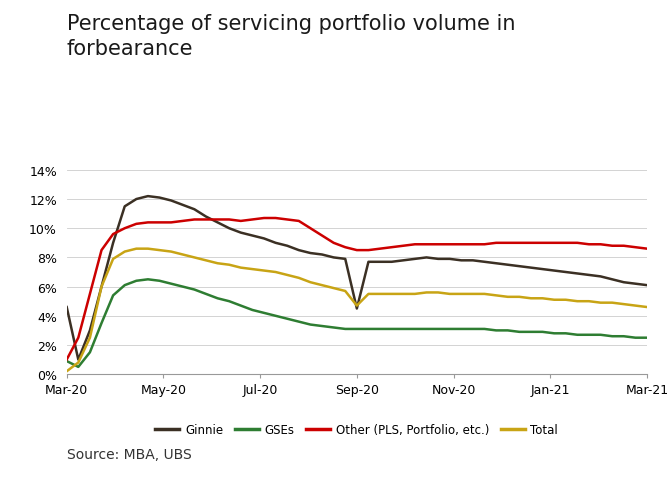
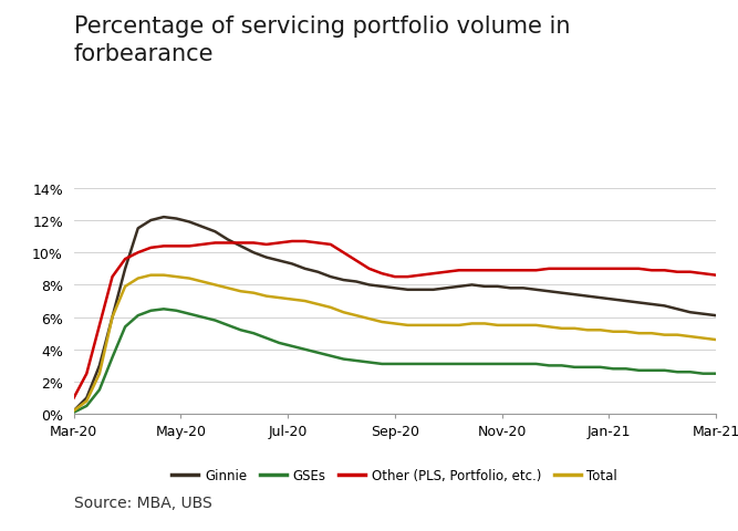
Ginnie/Mar-20: 4.6% -> 0.2%
GSEs/Mar-20: 0.9% -> 0.1%
Ginnie/Sep-20: 4.5% -> 7.8%
Total/Sep-20: 4.7% -> 5.6%
